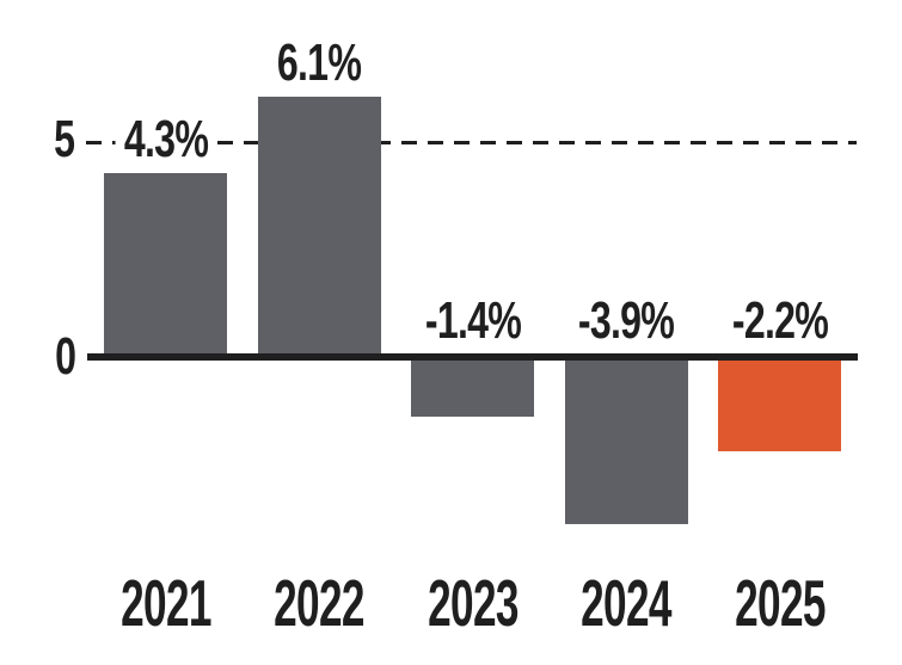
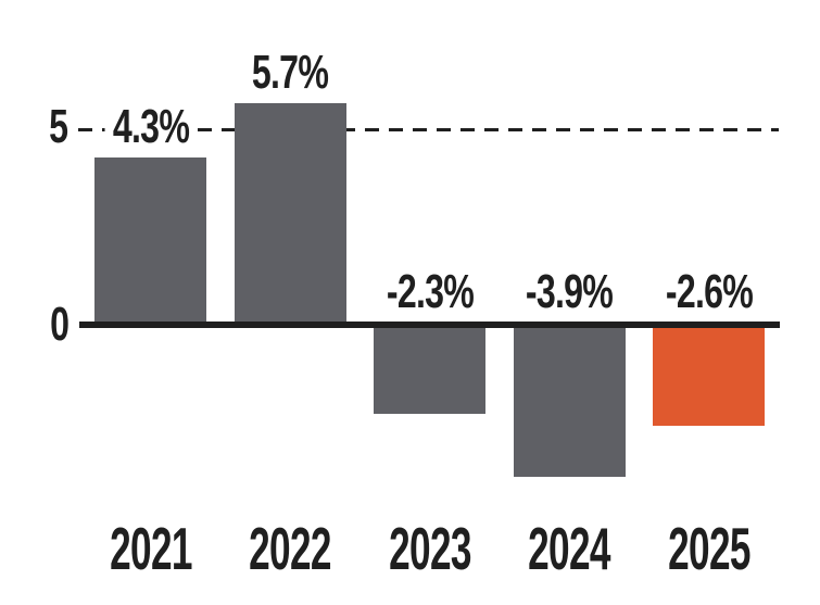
2022: 6.1% -> 5.7%
2023: -1.4% -> -2.3%
2025: -2.2% -> -2.6%
